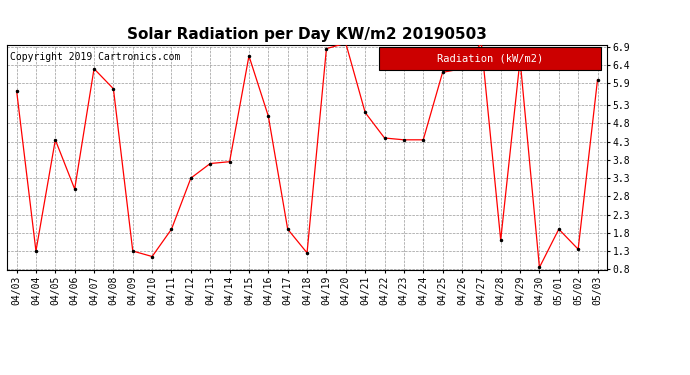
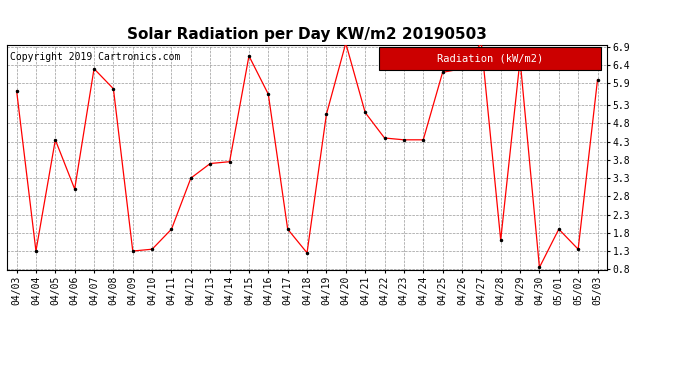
04/10: 1.15 -> 1.35
04/16: 5.00 -> 5.60
04/19: 6.85 -> 5.05
